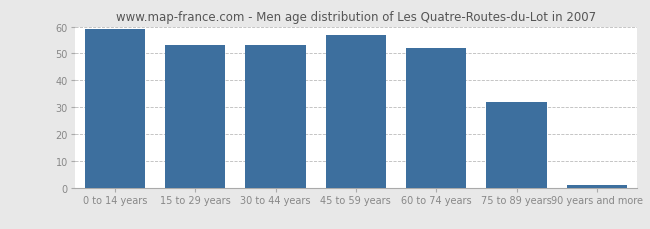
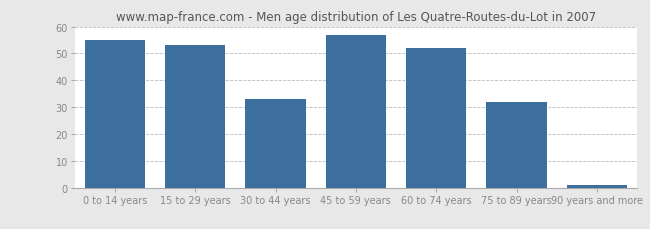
0 to 14 years: 59 -> 55
30 to 44 years: 53 -> 33
